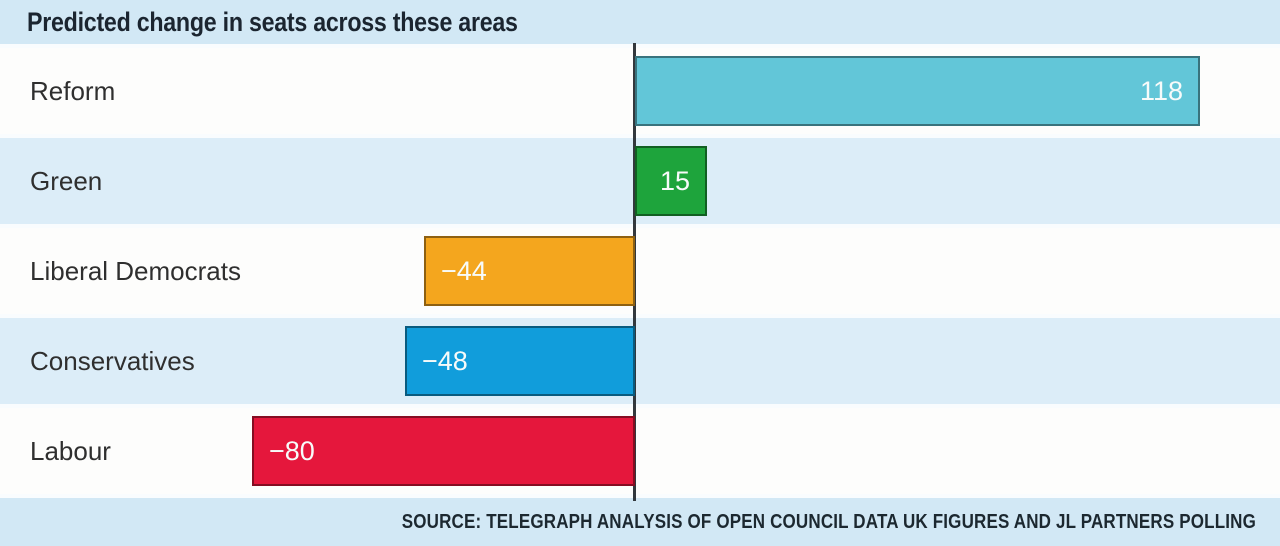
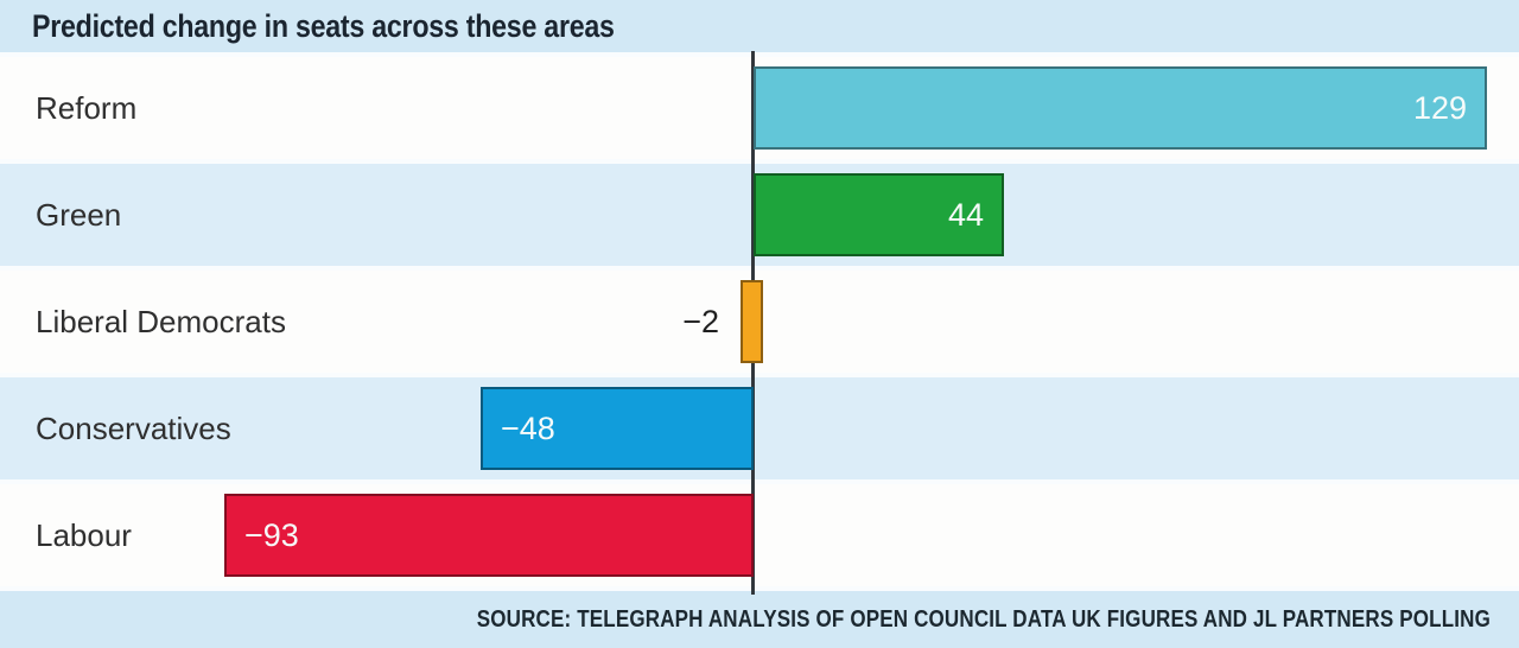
Reform: 118 -> 129
Green: 15 -> 44
Liberal Democrats: −44 -> −2
Labour: −80 -> −93
